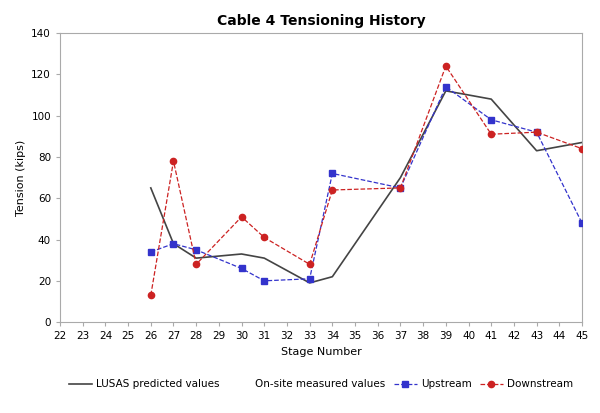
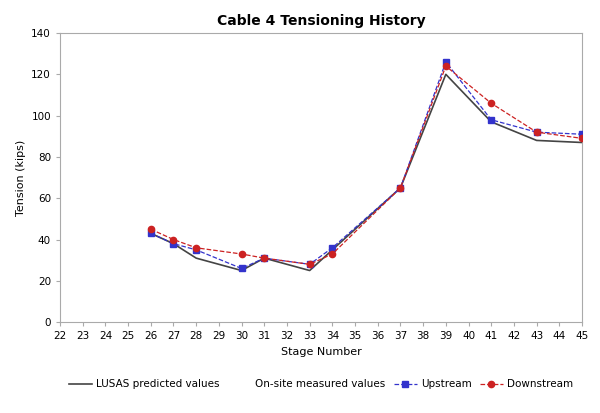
LUSAS predicted values/26: 65 -> 43
Upstream/26: 34 -> 43
Downstream/26: 13 -> 45
Downstream/27: 78 -> 40
Downstream/28: 28 -> 36
LUSAS predicted values/30: 33 -> 25
Downstream/30: 51 -> 33
Upstream/31: 20 -> 31
Downstream/31: 41 -> 31
LUSAS predicted values/33: 19 -> 25
Upstream/33: 21 -> 28
LUSAS predicted values/34: 22 -> 35
Upstream/34: 72 -> 36
Downstream/34: 64 -> 33
LUSAS predicted values/37: 70 -> 65
LUSAS predicted values/39: 112 -> 120
Upstream/39: 114 -> 126
LUSAS predicted values/41: 108 -> 97
Downstream/41: 91 -> 106
LUSAS predicted values/43: 83 -> 88
Upstream/45: 48 -> 91
Downstream/45: 84 -> 89
